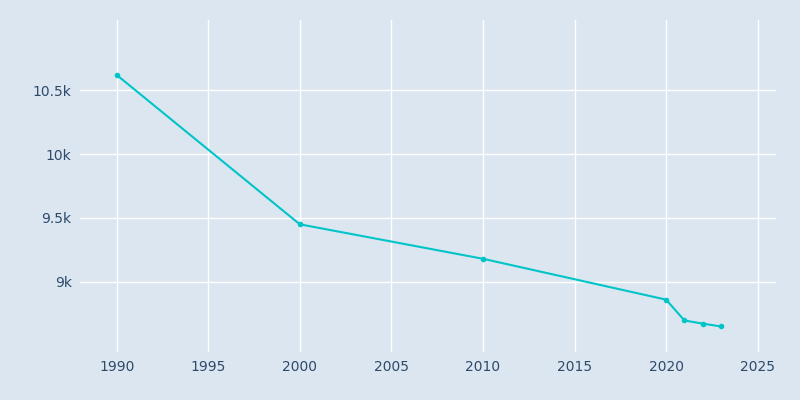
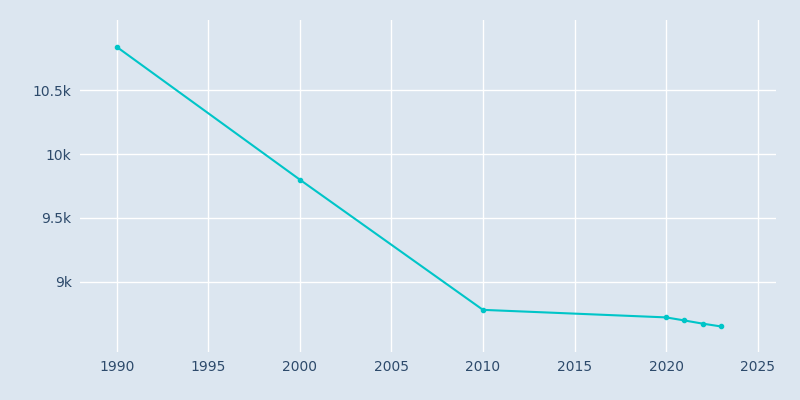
1990: 10.62k -> 10.84k
2000: 9.45k -> 9.80k
2010: 9.18k -> 8.78k
2020: 8.86k -> 8.72k
